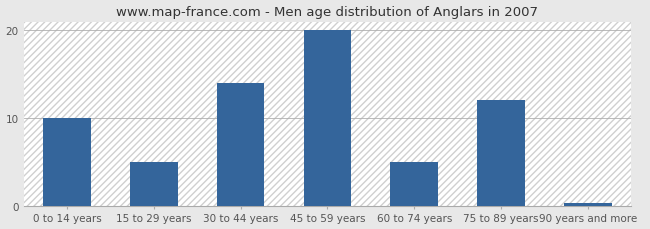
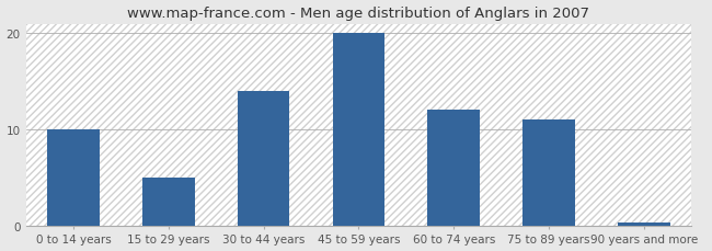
60 to 74 years: 5.0 -> 12.0
75 to 89 years: 12.0 -> 11.0
